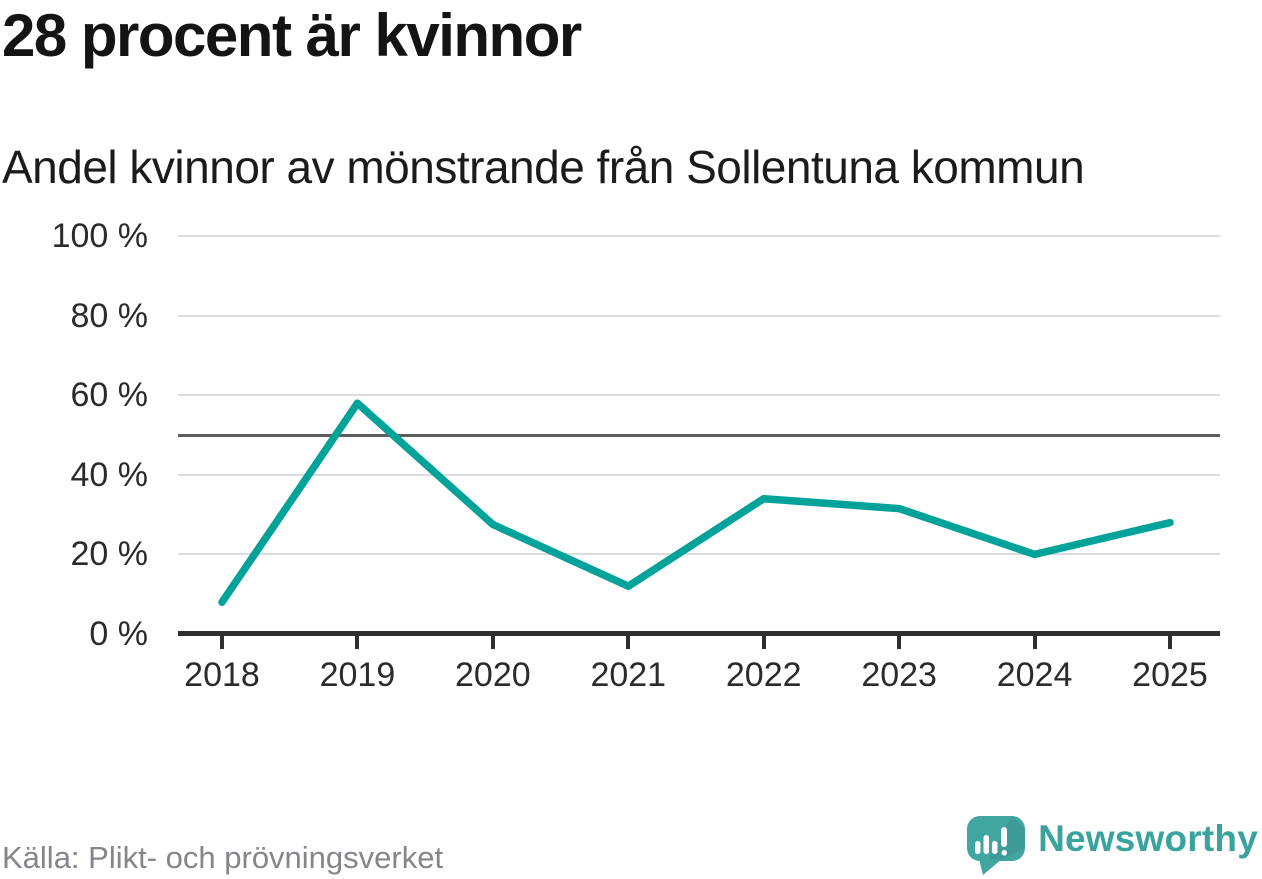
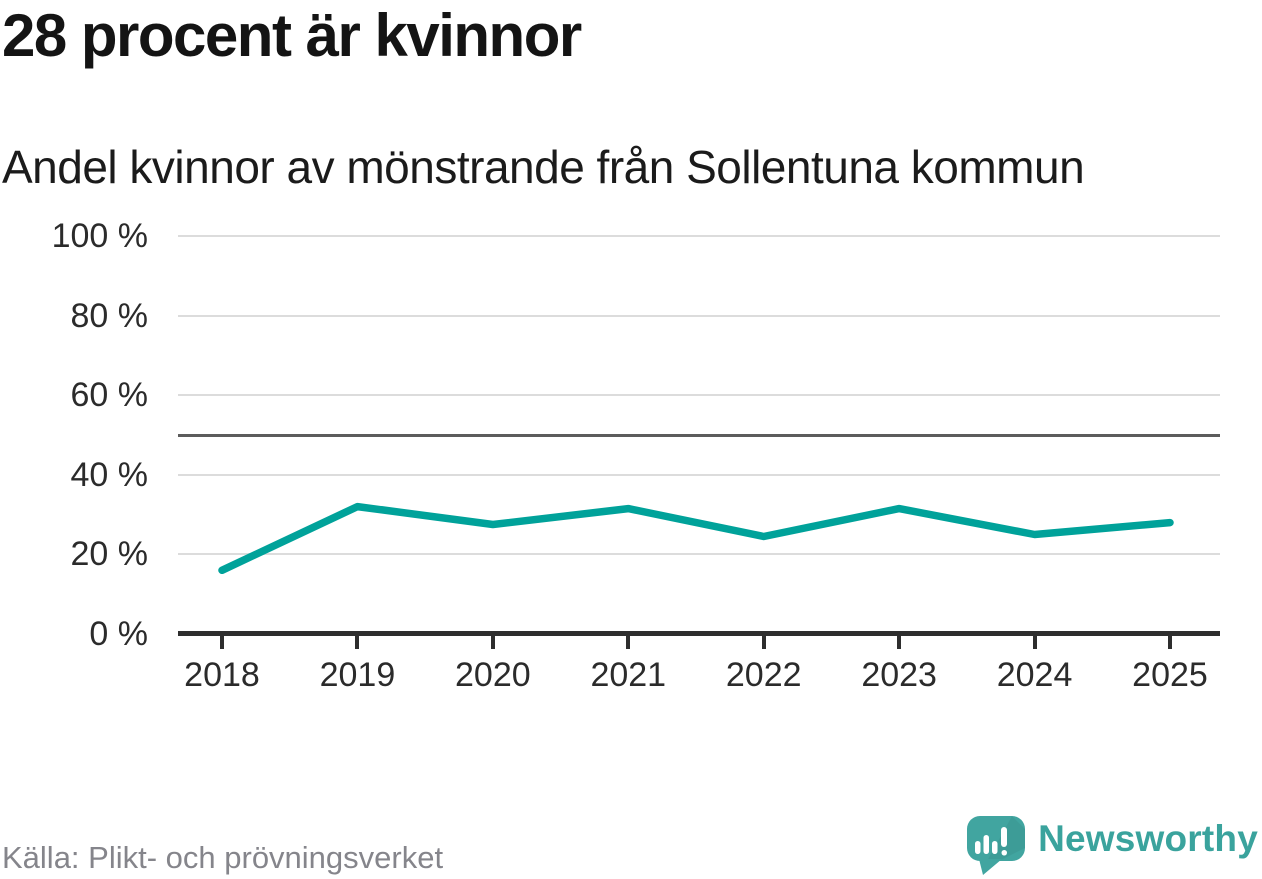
2018: 8% -> 16%
2019: 58% -> 32%
2021: 12% -> 32%
2022: 34% -> 24%
2024: 20% -> 25%
